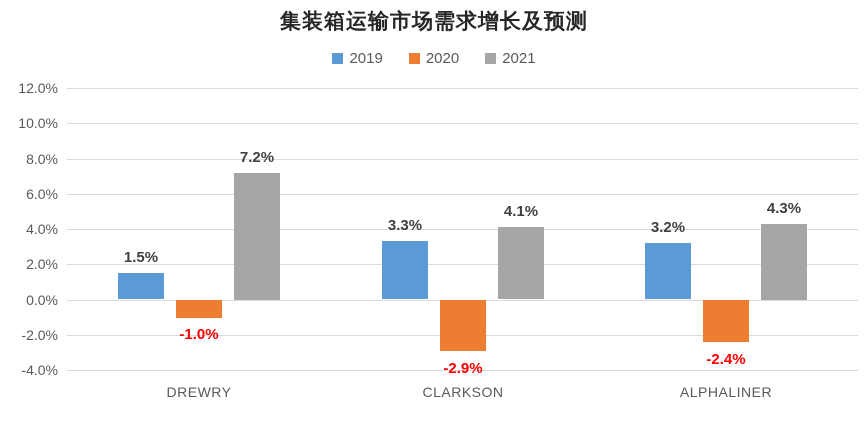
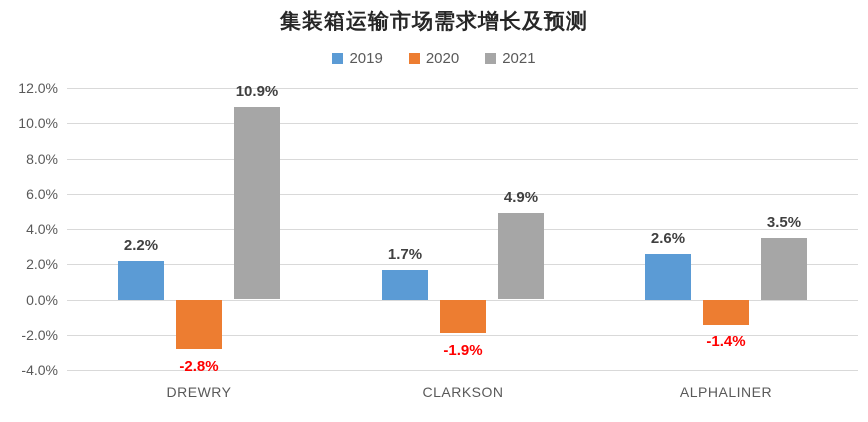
2019/DREWRY: 1.5% -> 2.2%
2020/DREWRY: -1.0% -> -2.8%
2021/DREWRY: 7.2% -> 10.9%
2019/CLARKSON: 3.3% -> 1.7%
2020/CLARKSON: -2.9% -> -1.9%
2021/CLARKSON: 4.1% -> 4.9%
2019/ALPHALINER: 3.2% -> 2.6%
2020/ALPHALINER: -2.4% -> -1.4%
2021/ALPHALINER: 4.3% -> 3.5%
